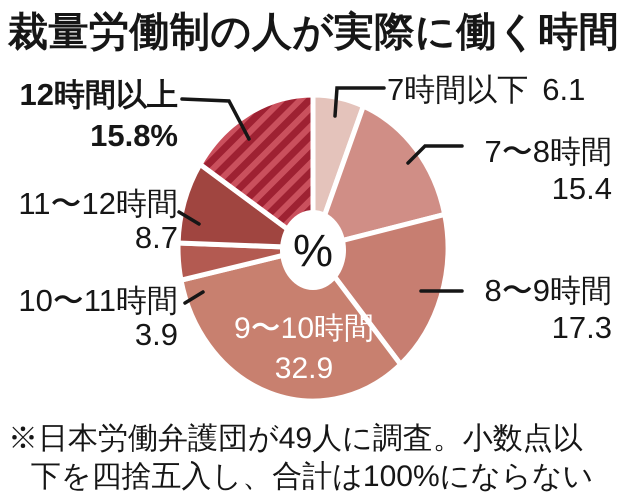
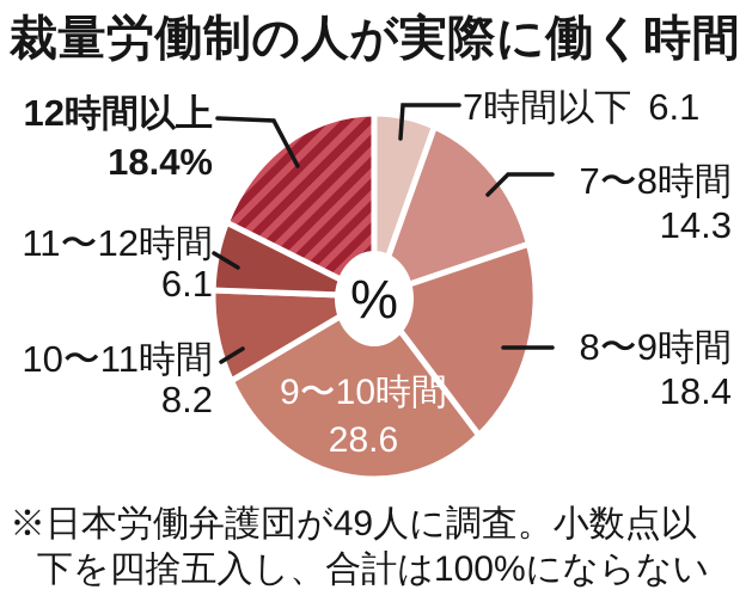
7〜8時間: 15.4 -> 14.3
8〜9時間: 17.3 -> 18.4
9〜10時間: 32.9 -> 28.6
10〜11時間: 3.9 -> 8.2
11〜12時間: 8.7 -> 6.1
12時間以上: 15.8% -> 18.4%
